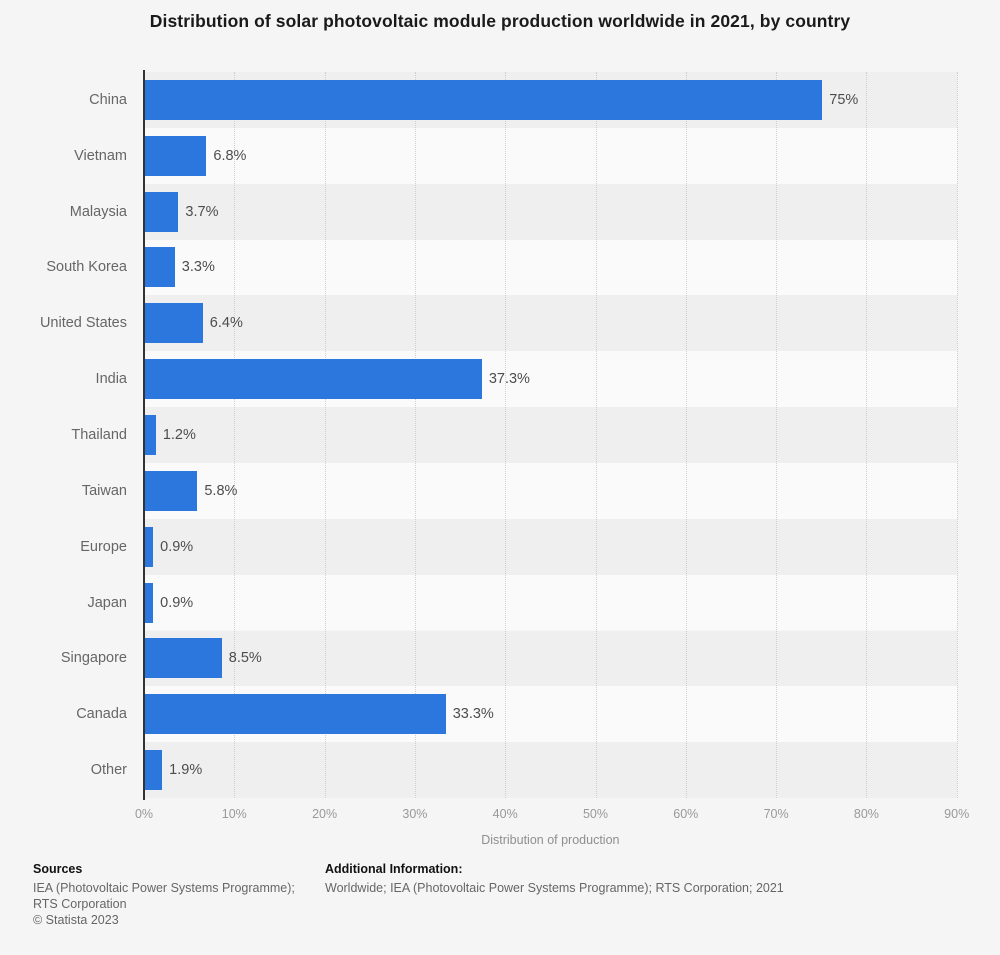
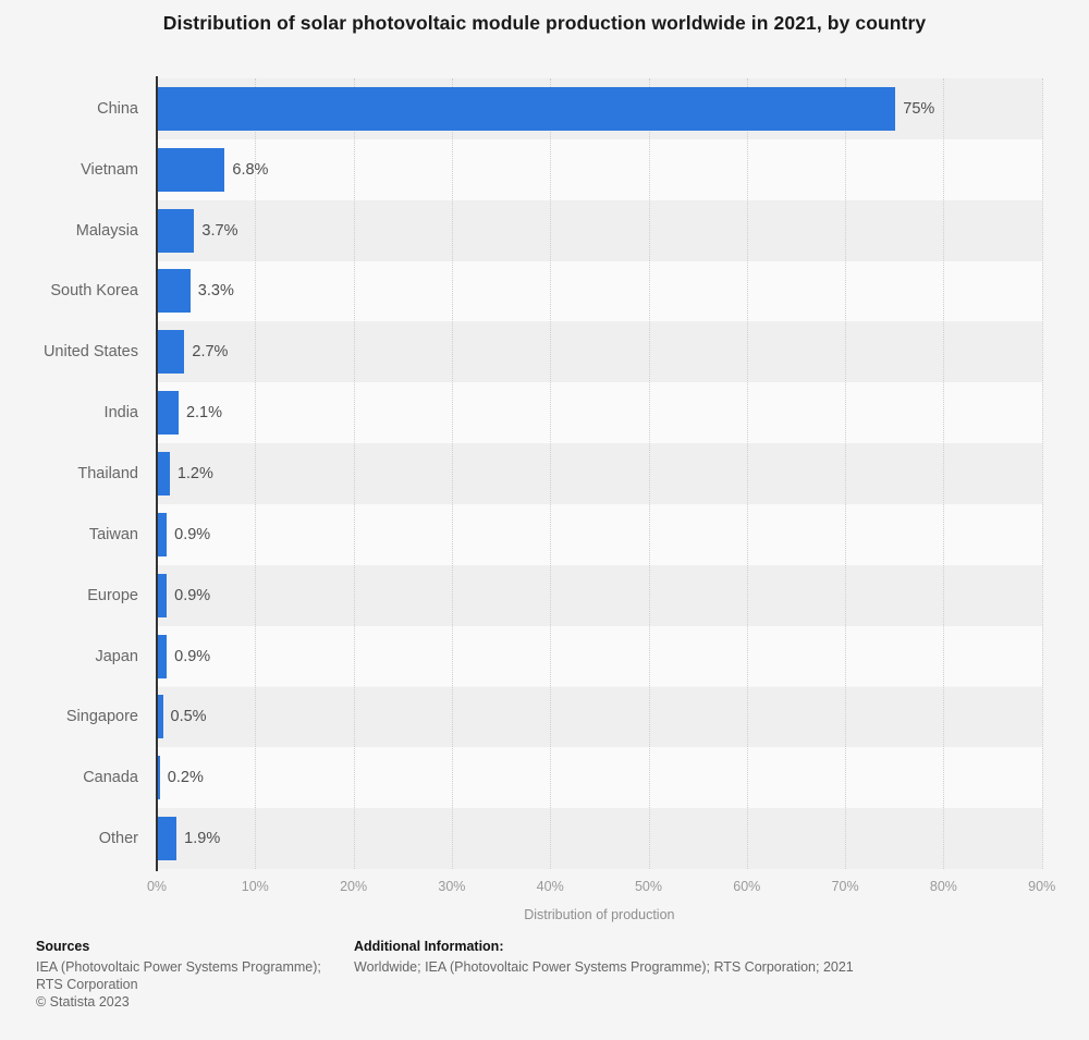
United States: 6.4% -> 2.7%
India: 37.3% -> 2.1%
Taiwan: 5.8% -> 0.9%
Singapore: 8.5% -> 0.5%
Canada: 33.3% -> 0.2%
